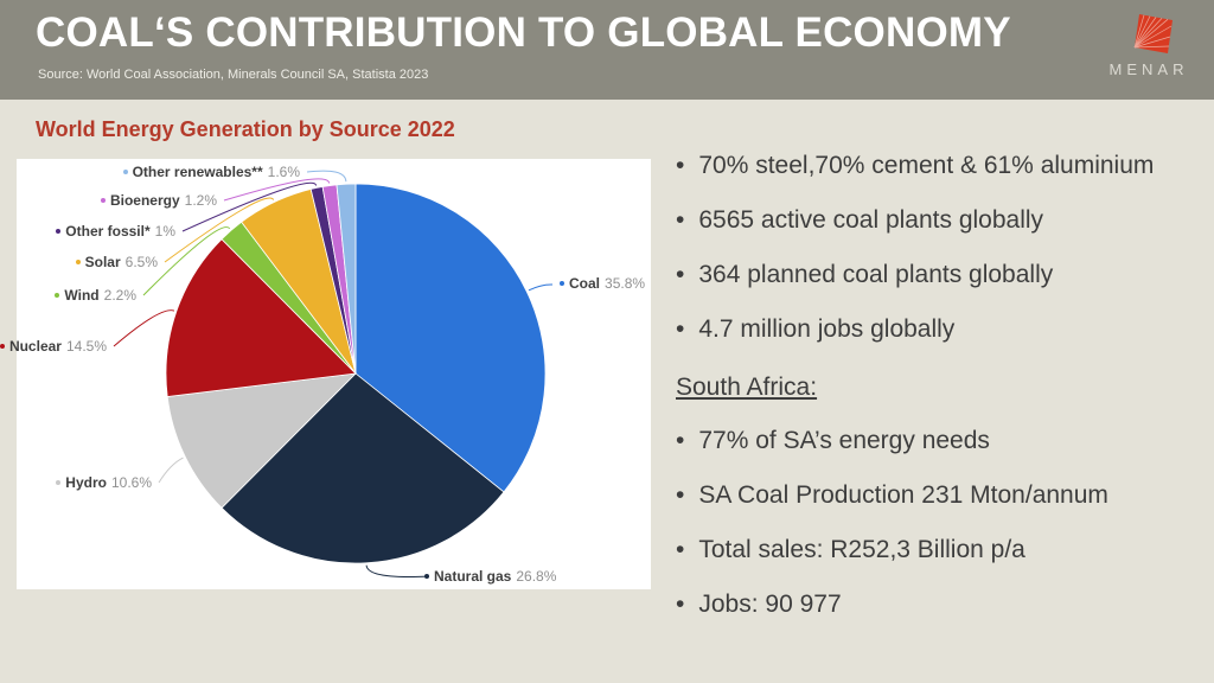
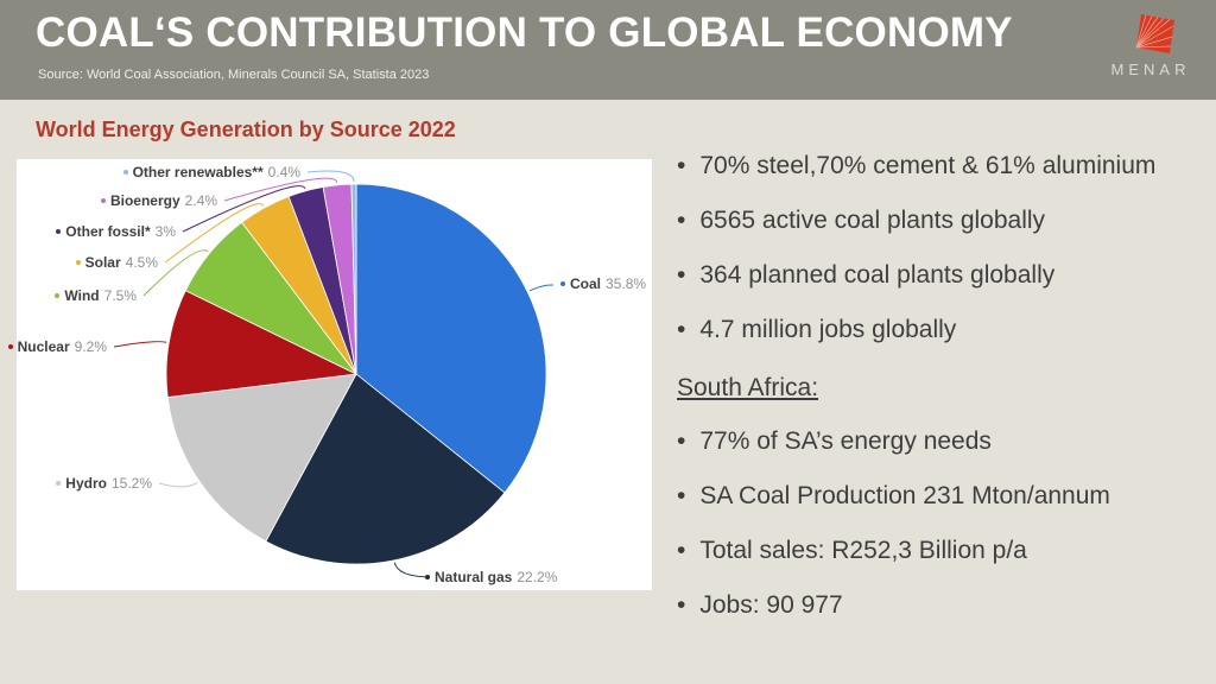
Natural gas: 26.8% -> 22.2%
Hydro: 10.6% -> 15.2%
Nuclear: 14.5% -> 9.2%
Wind: 2.2% -> 7.5%
Solar: 6.5% -> 4.5%
Other fossil*: 1% -> 3%
Bioenergy: 1.2% -> 2.4%
Other renewables**: 1.6% -> 0.4%
